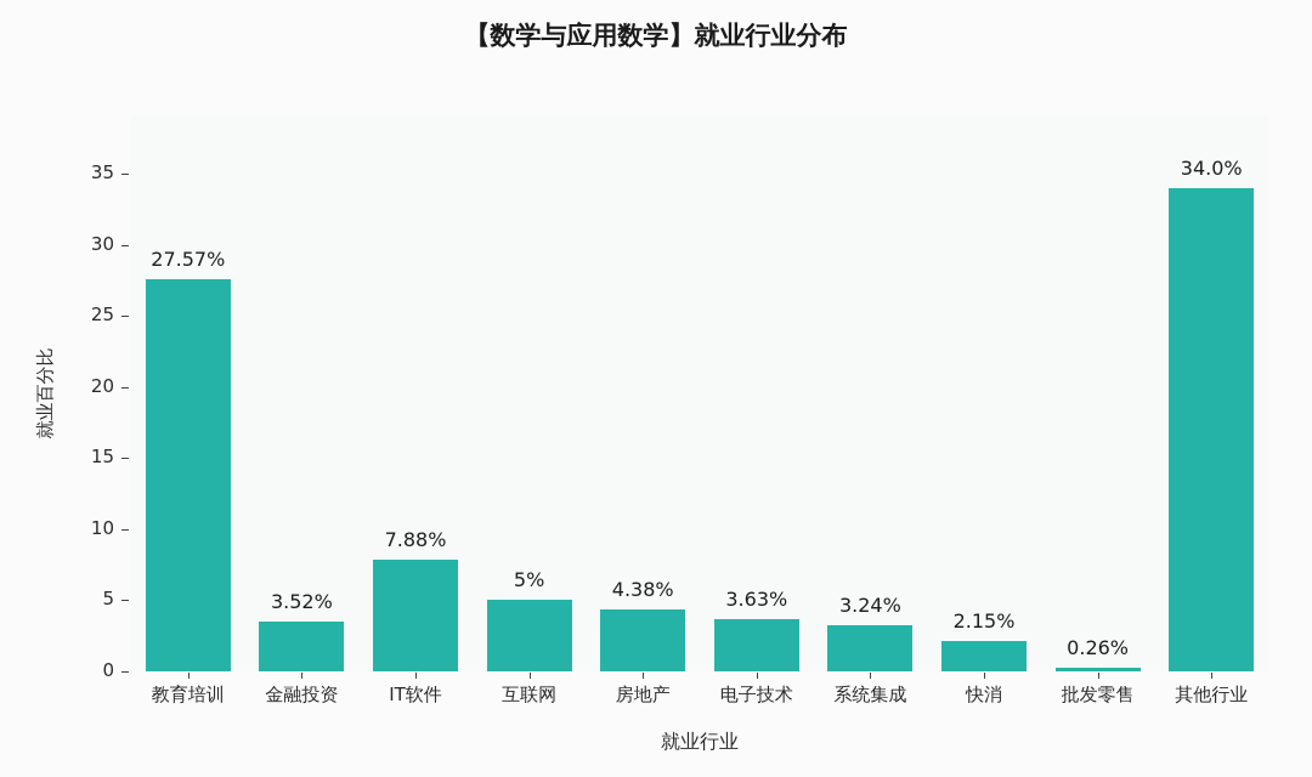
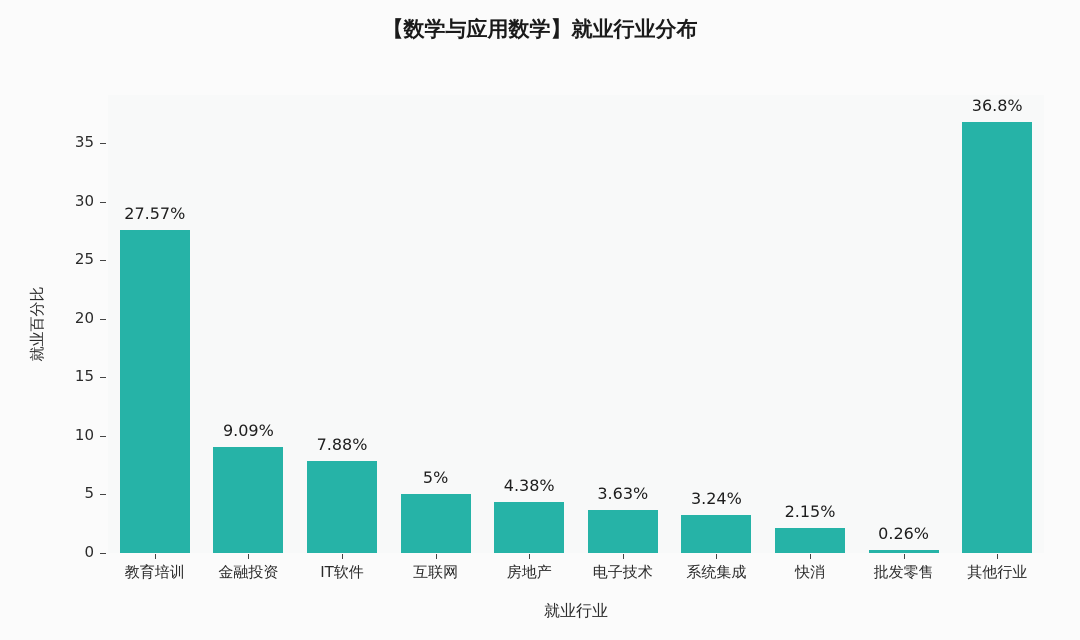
金融投资: 3.52% -> 9.09%
其他行业: 34.0% -> 36.8%
